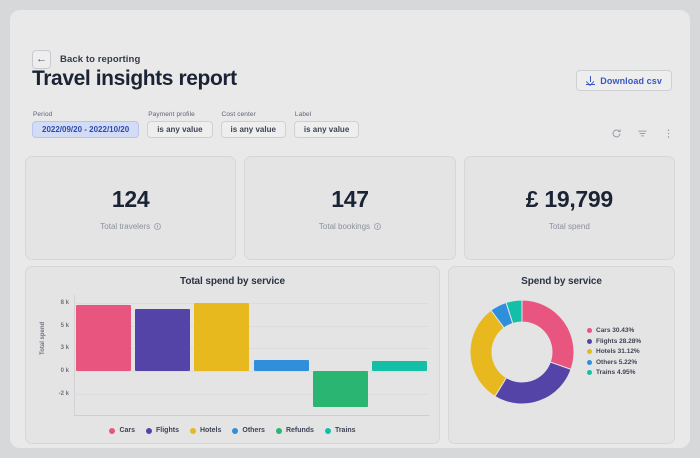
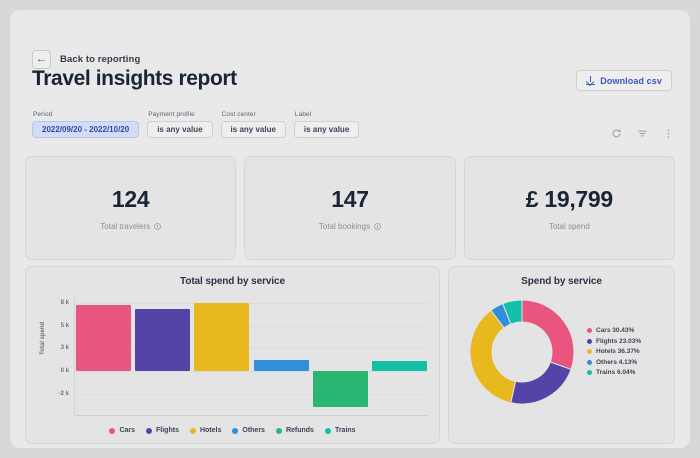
Spend by service/Flights: 28.28% -> 23.03%
Spend by service/Hotels: 31.12% -> 36.37%
Spend by service/Others: 5.22% -> 4.13%
Spend by service/Trains: 4.95% -> 6.04%
